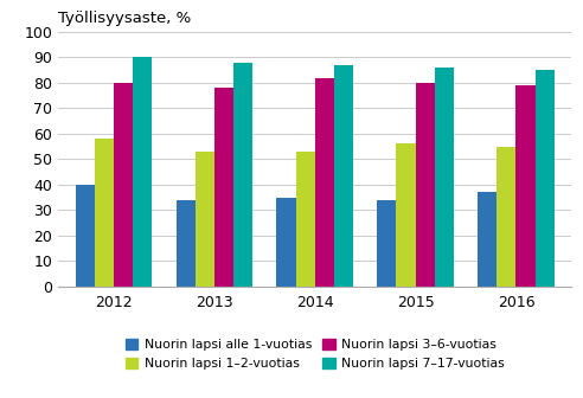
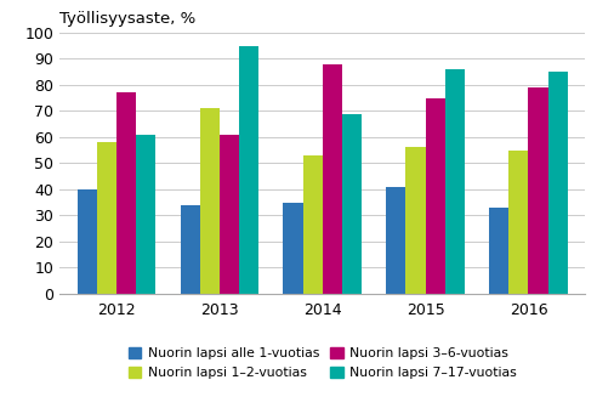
Nuorin lapsi 3–6-vuotias/2012: 80 -> 77
Nuorin lapsi 7–17-vuotias/2012: 90 -> 61
Nuorin lapsi 1–2-vuotias/2013: 53 -> 71
Nuorin lapsi 3–6-vuotias/2013: 78 -> 61
Nuorin lapsi 7–17-vuotias/2013: 88 -> 95
Nuorin lapsi 3–6-vuotias/2014: 82 -> 88
Nuorin lapsi 7–17-vuotias/2014: 87 -> 69
Nuorin lapsi alle 1-vuotias/2015: 34 -> 41
Nuorin lapsi 3–6-vuotias/2015: 80 -> 75
Nuorin lapsi alle 1-vuotias/2016: 37 -> 33
